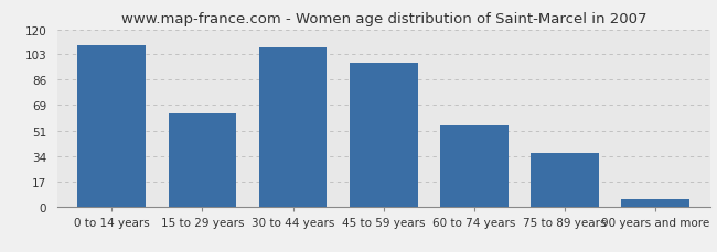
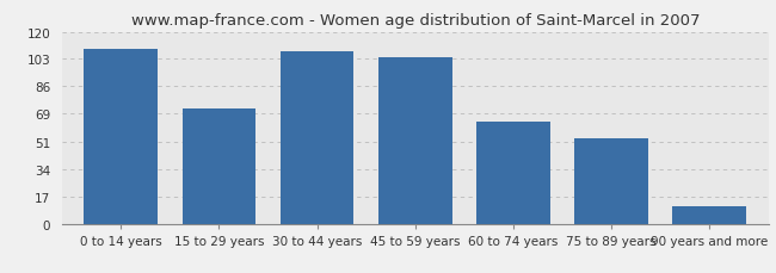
15 to 29 years: 63 -> 72
45 to 59 years: 97 -> 104
60 to 74 years: 55 -> 64
75 to 89 years: 36 -> 53
90 years and more: 5 -> 11
